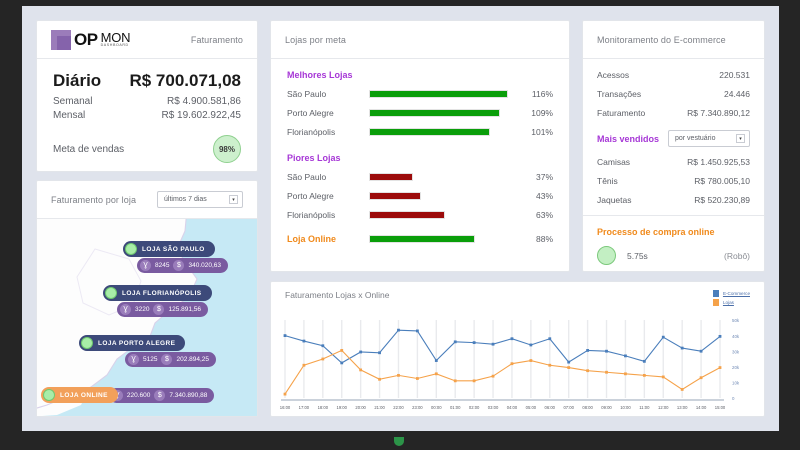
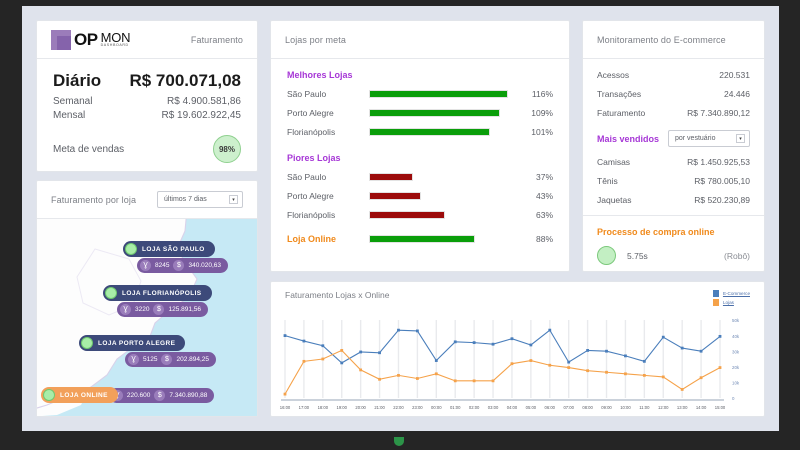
Lojas/17:00: 21k -> 24k
Lojas/03:00: 14k -> 11k
E-Commerce/06:00: 38k -> 44k
